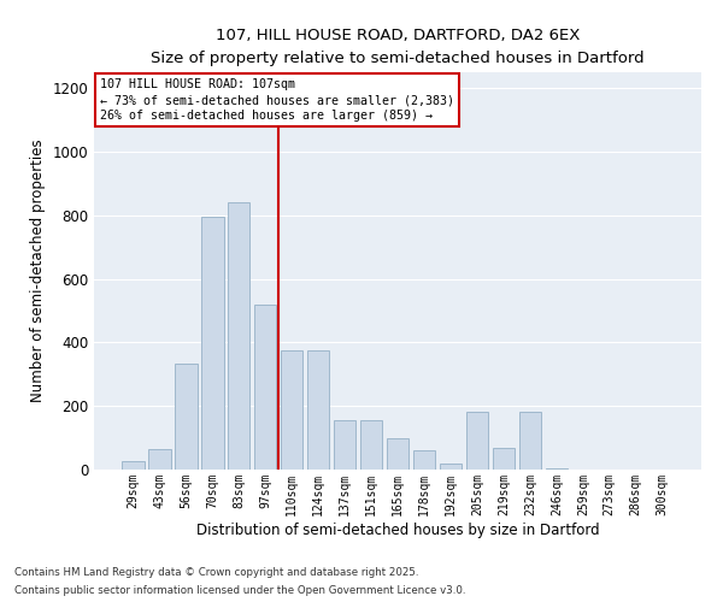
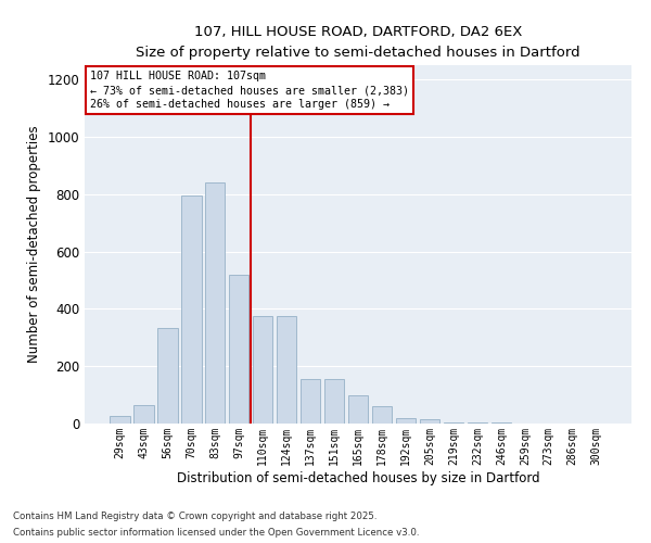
205sqm: 180 -> 15
219sqm: 70 -> 5
232sqm: 180 -> 5
